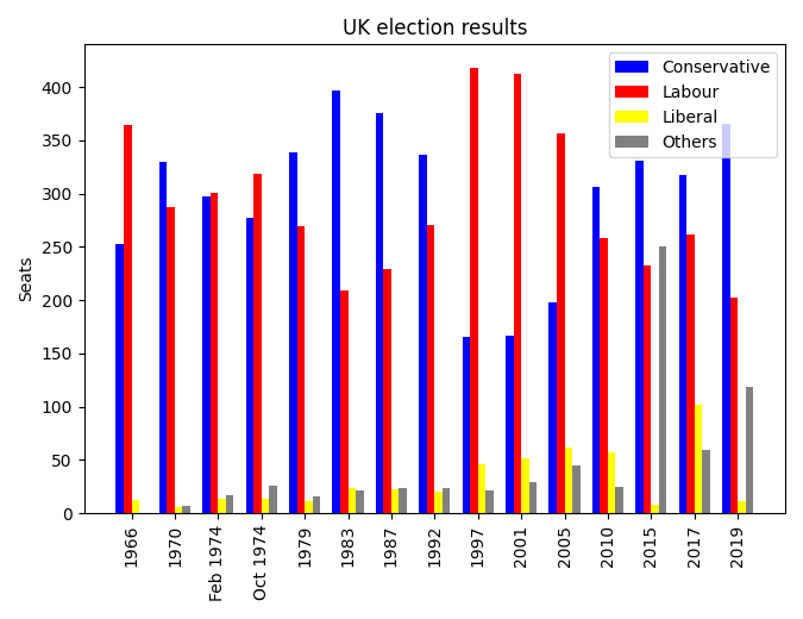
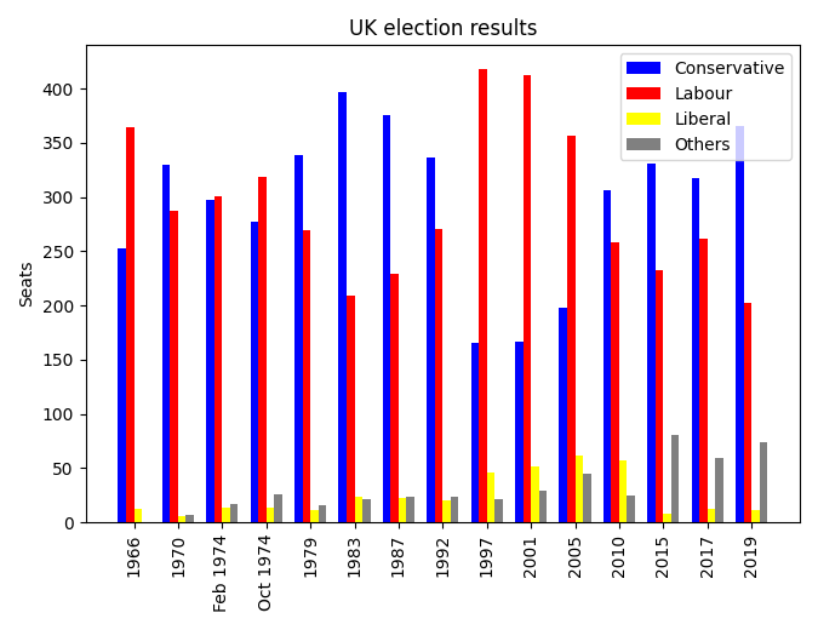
Others/2015: 250 -> 80
Liberal/2017: 102 -> 12
Others/2019: 118 -> 74
